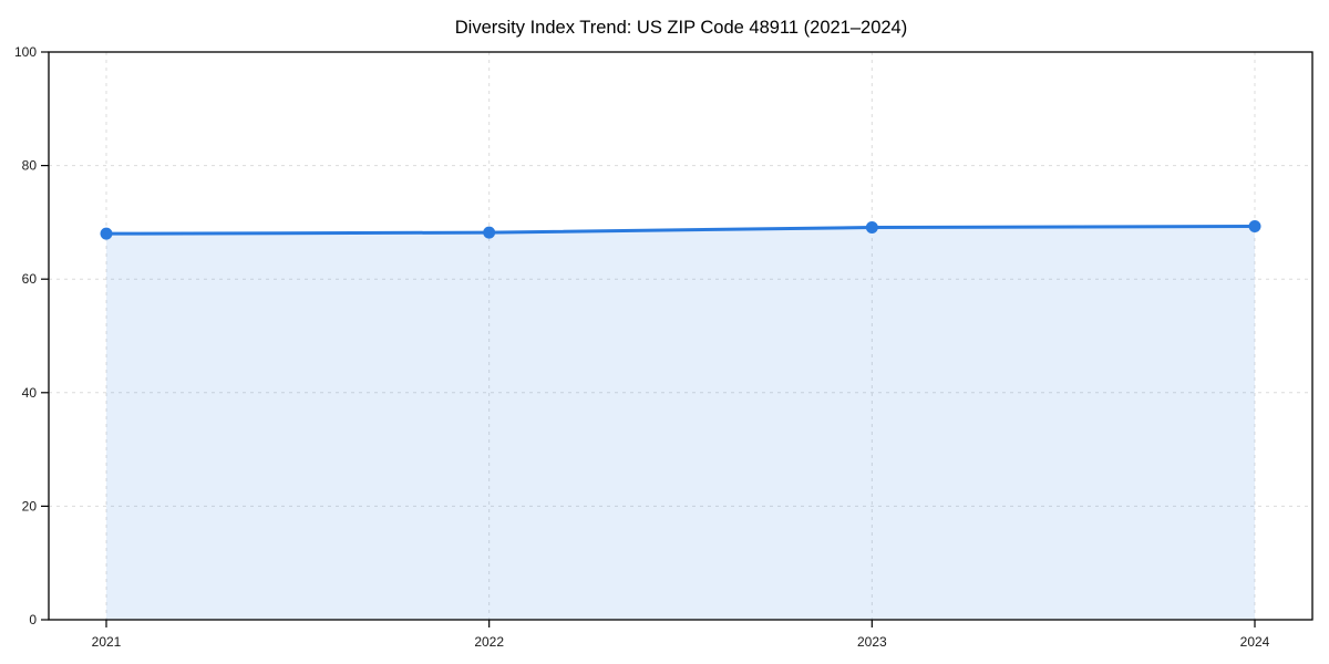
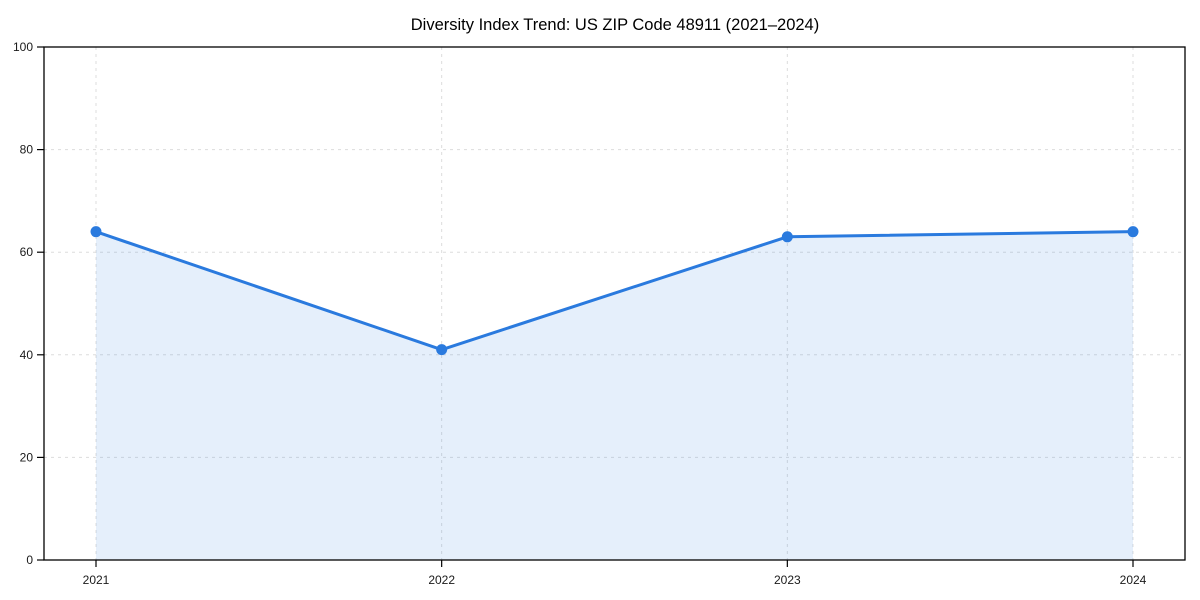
2021: 68 -> 64
2022: 68 -> 41
2023: 69 -> 63
2024: 69 -> 64
